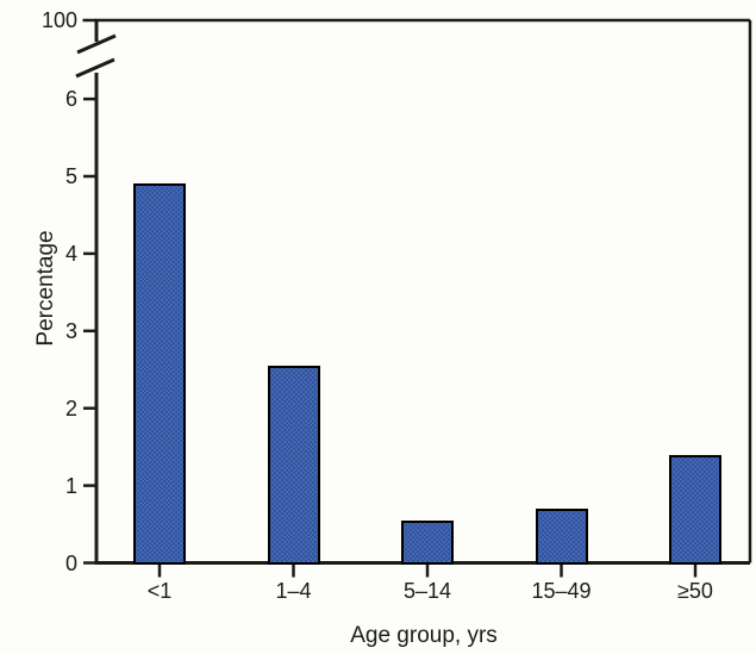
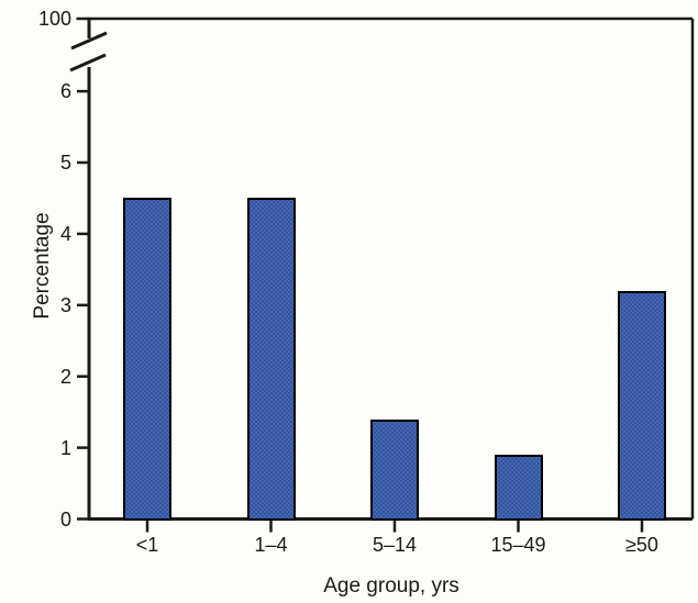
<1: 4.9 -> 4.5
1–4: 2.5 -> 4.5
5–14: 0.6 -> 1.4
15–49: 0.7 -> 0.9
≥50: 1.4 -> 3.2
